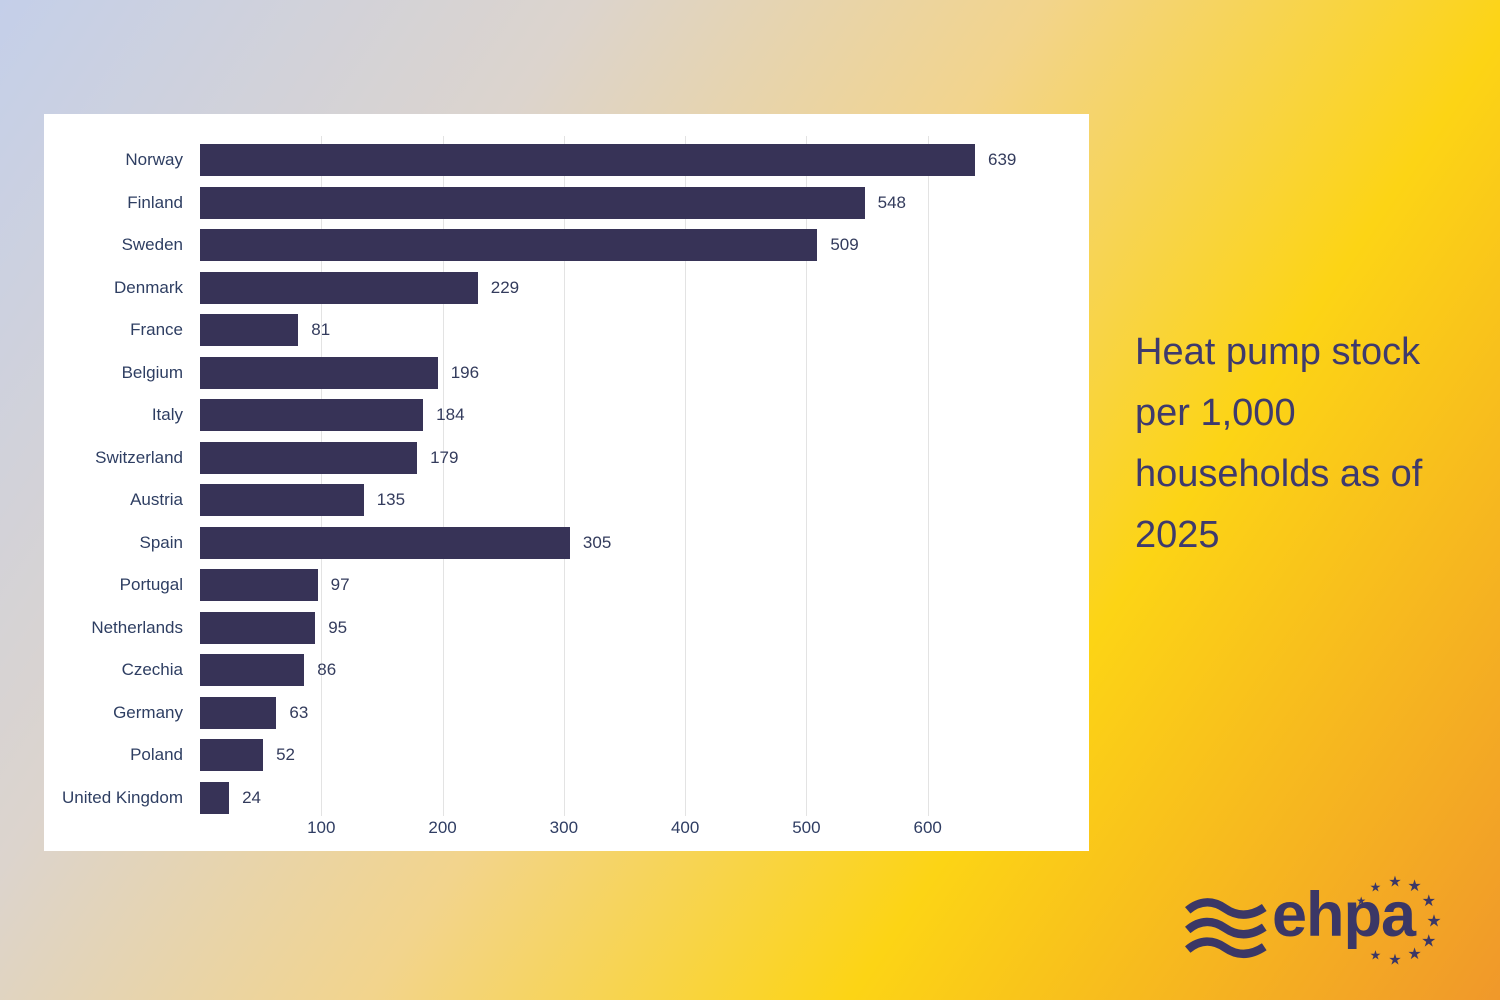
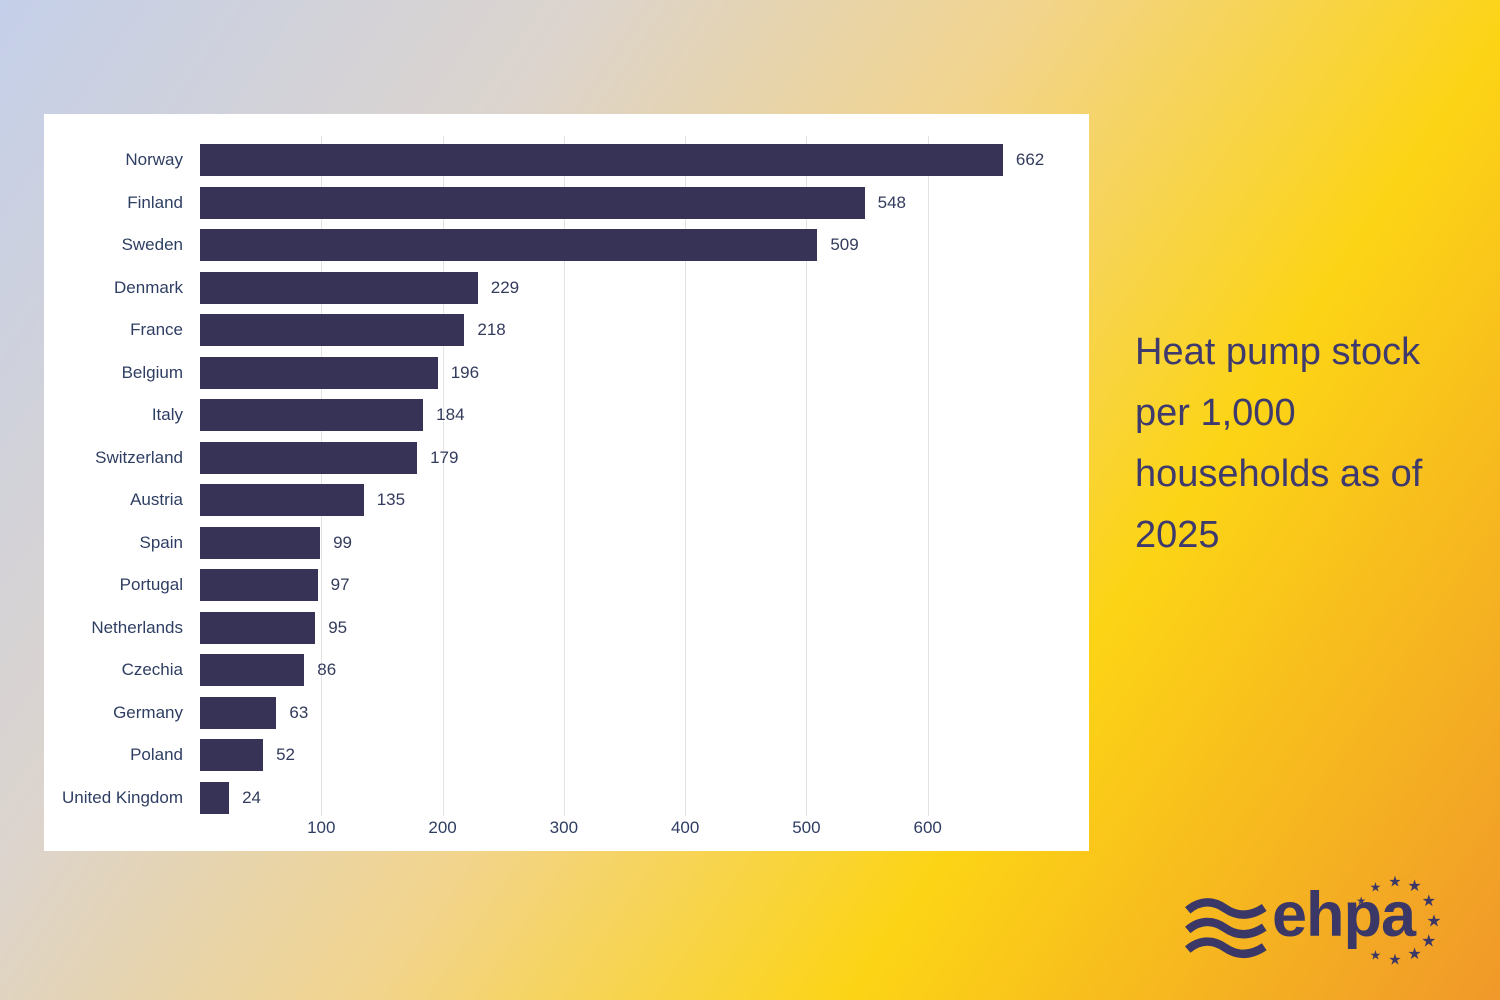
Norway: 639 -> 662
France: 81 -> 218
Spain: 305 -> 99
